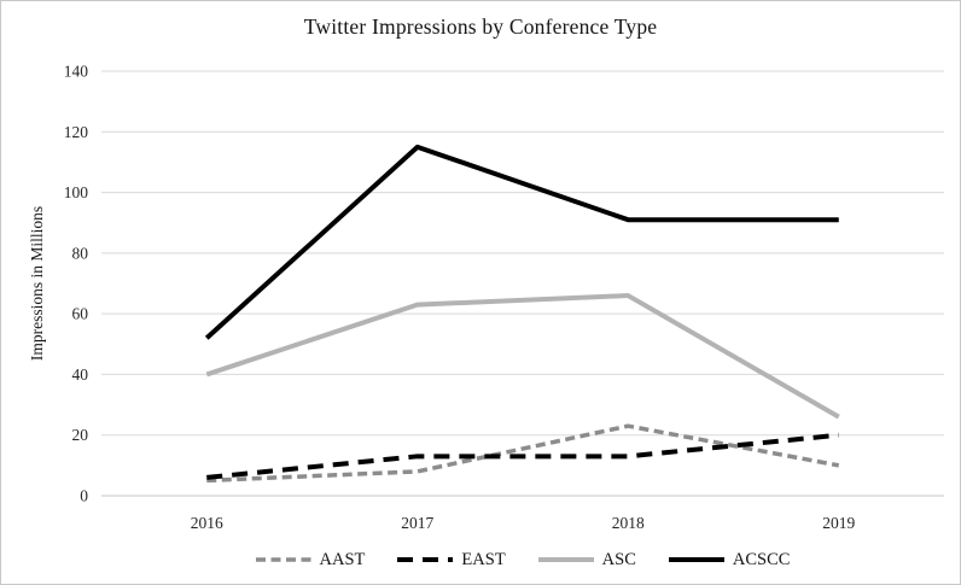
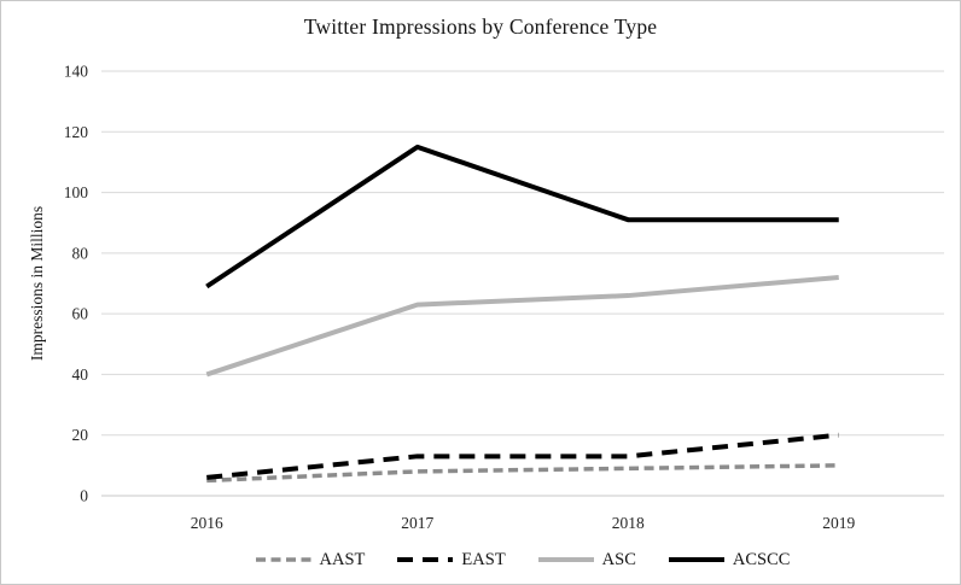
ACSCC/2016: 52 -> 69
AAST/2018: 23 -> 9
ASC/2019: 26 -> 72
